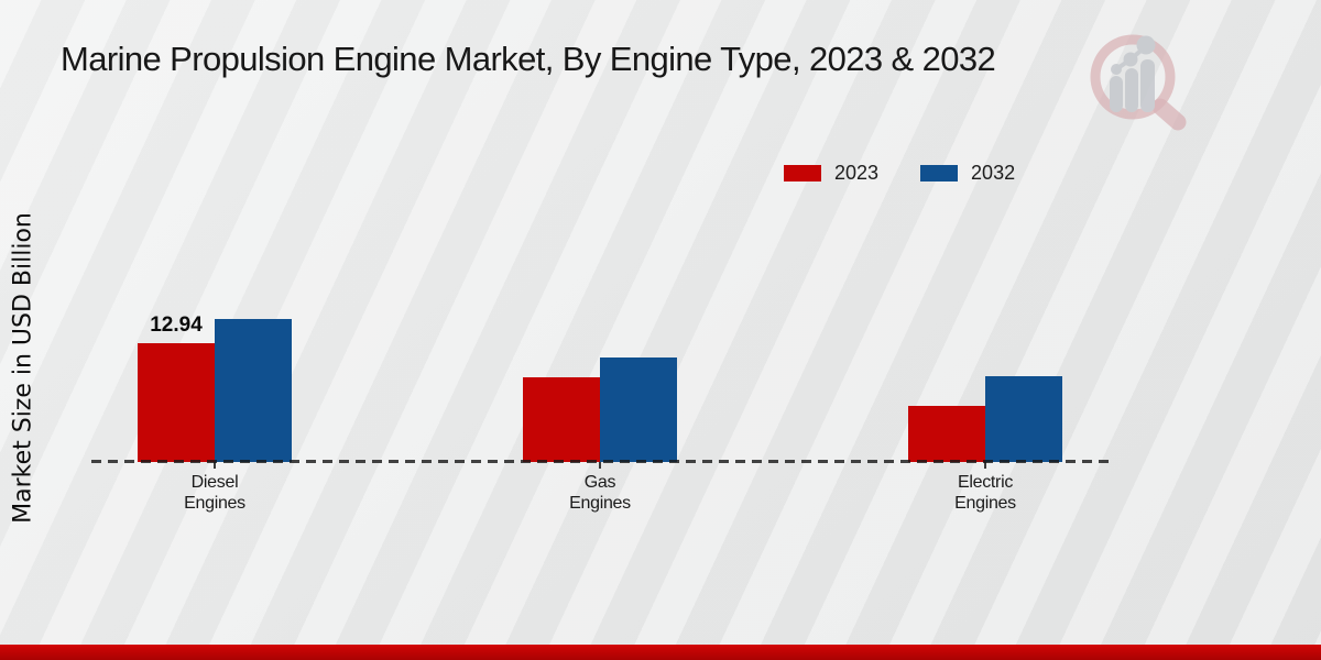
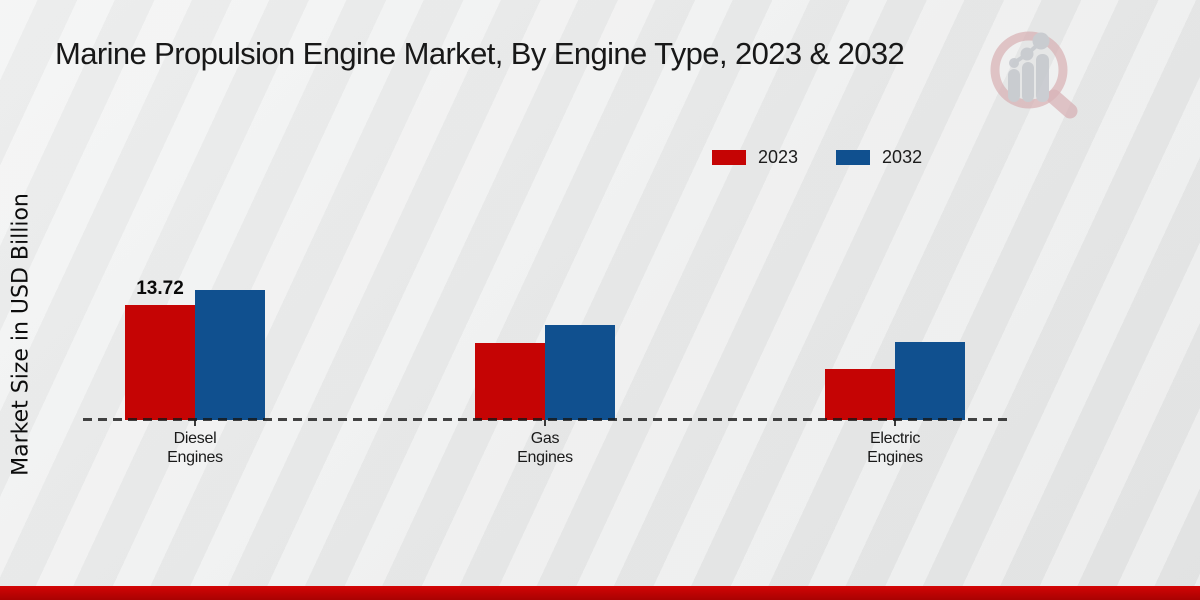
2023/Diesel Engines: 12.94 -> 13.72
